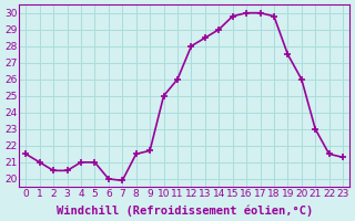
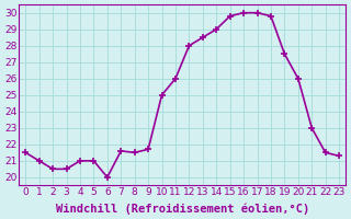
7: 19.9 -> 21.6
